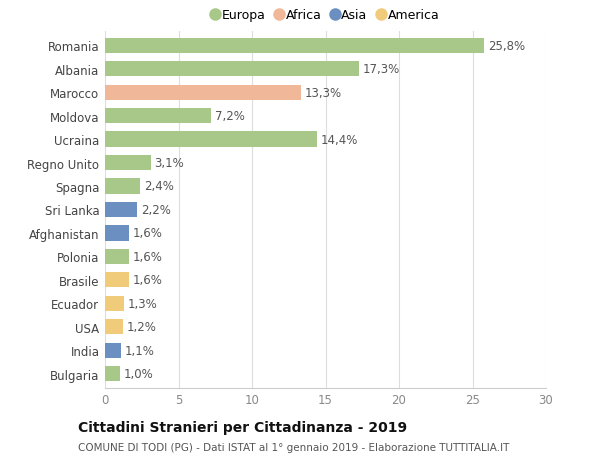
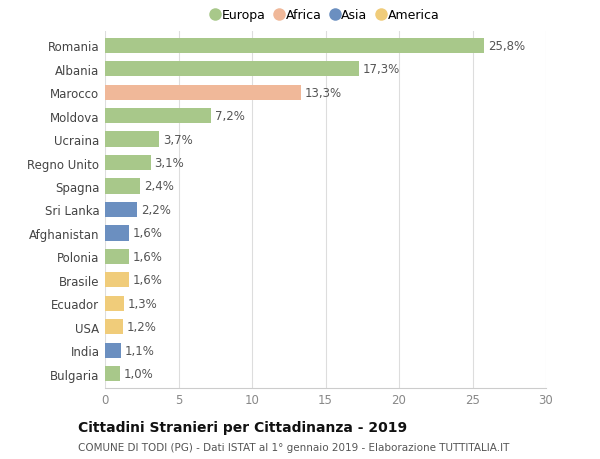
Ucraina: 14,4% -> 3,7%
